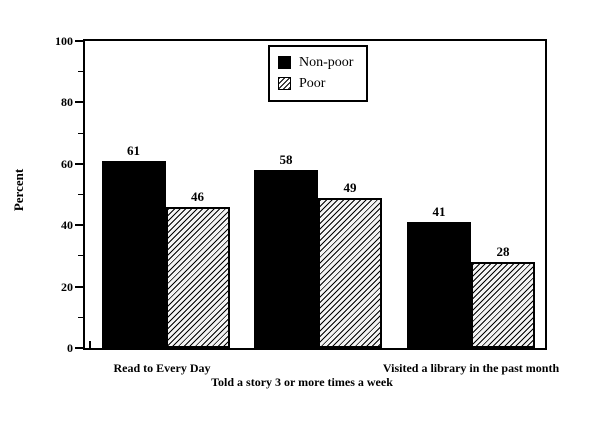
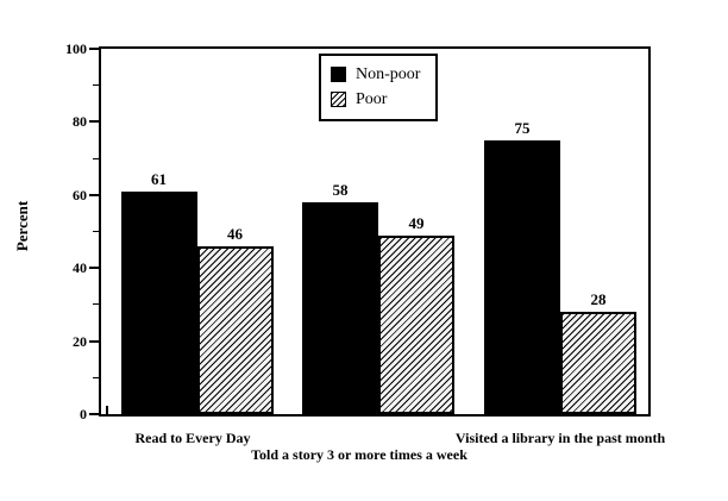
Non-poor/Visited a library in the past month: 41 -> 75
